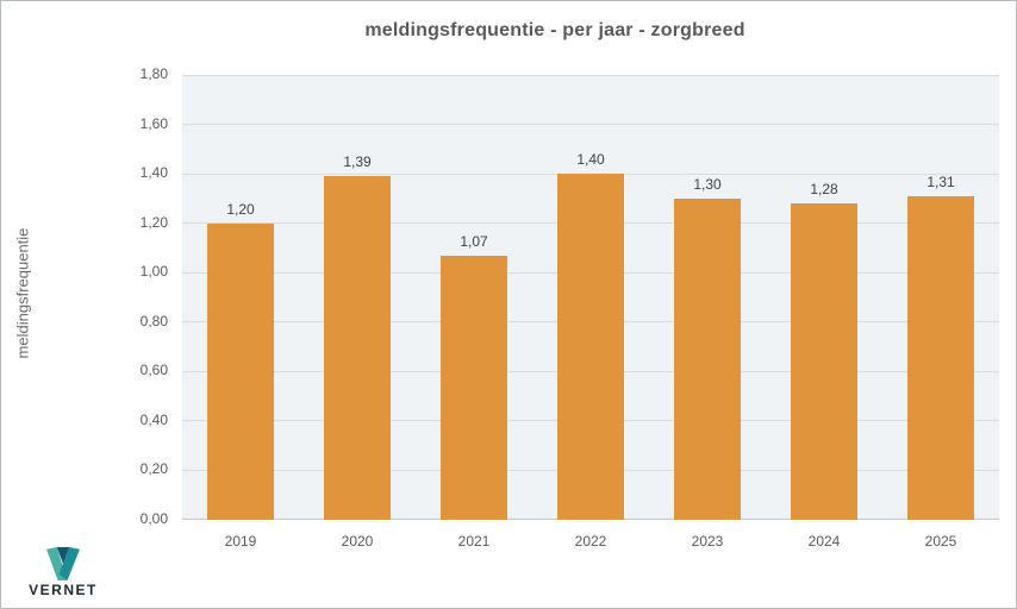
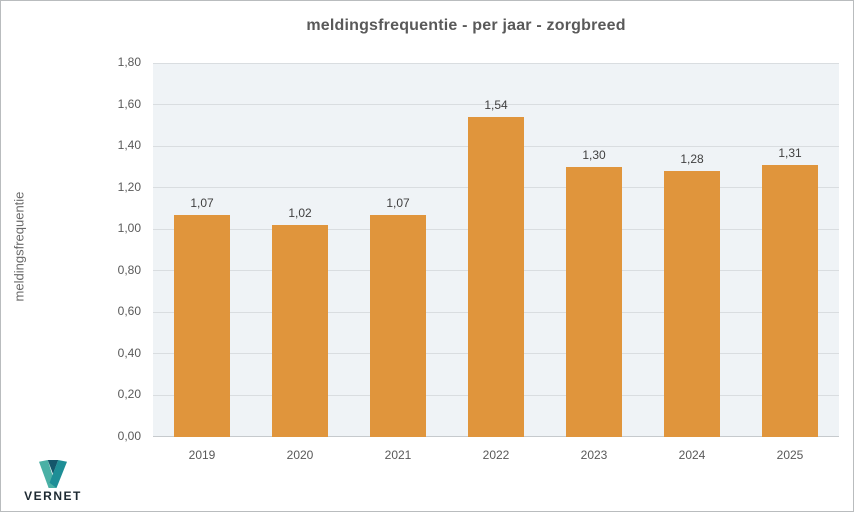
2019: 1,20 -> 1,07
2020: 1,39 -> 1,02
2022: 1,40 -> 1,54
